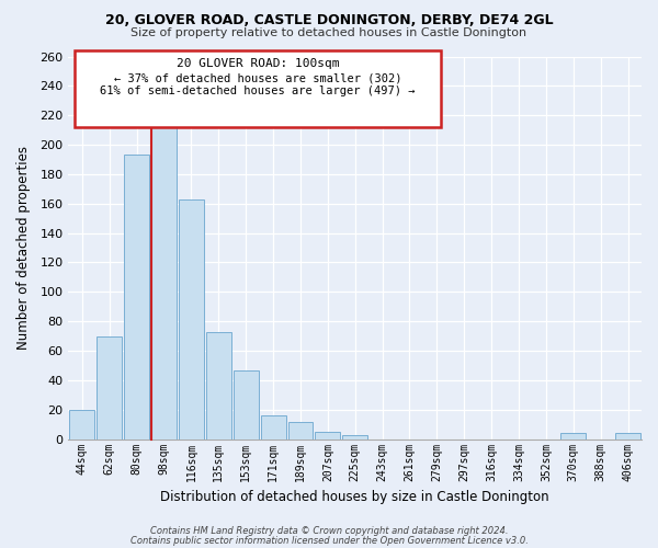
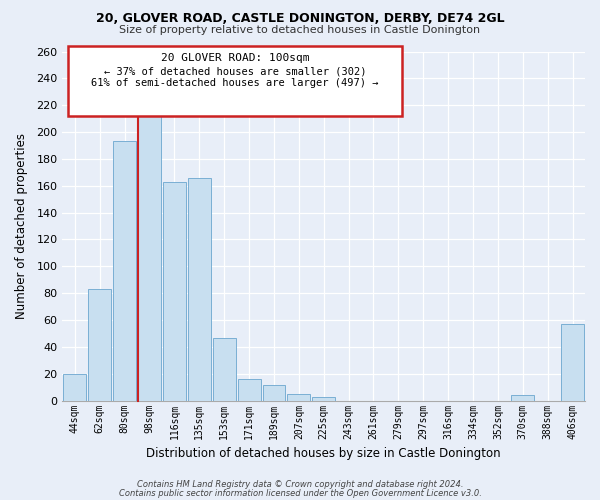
62sqm: 70 -> 83
135sqm: 73 -> 166
406sqm: 4 -> 57
